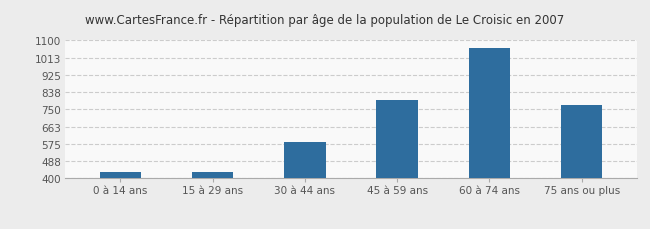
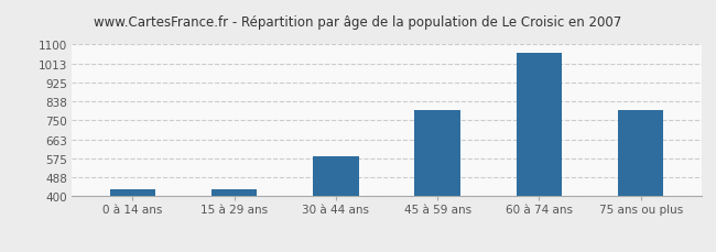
75 ans ou plus: 770 -> 800
